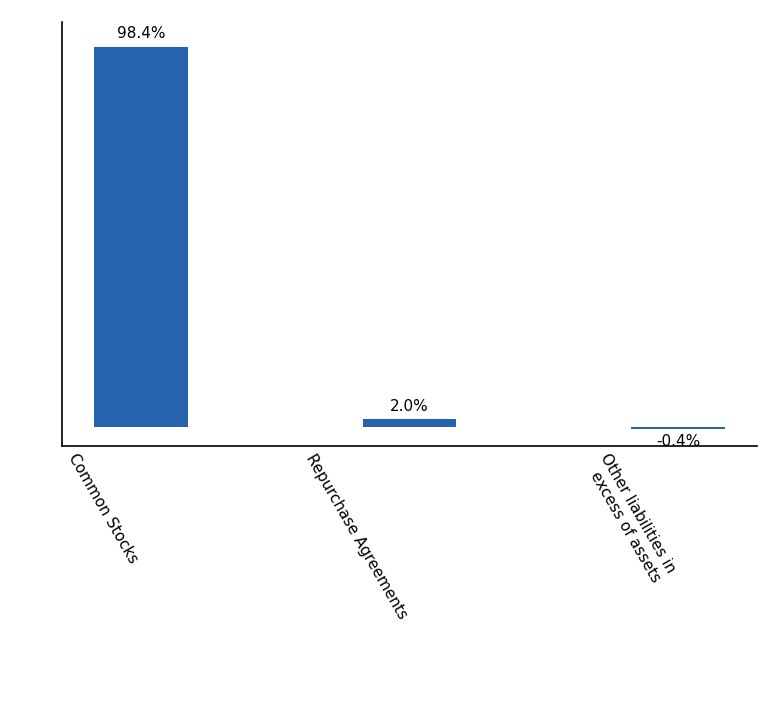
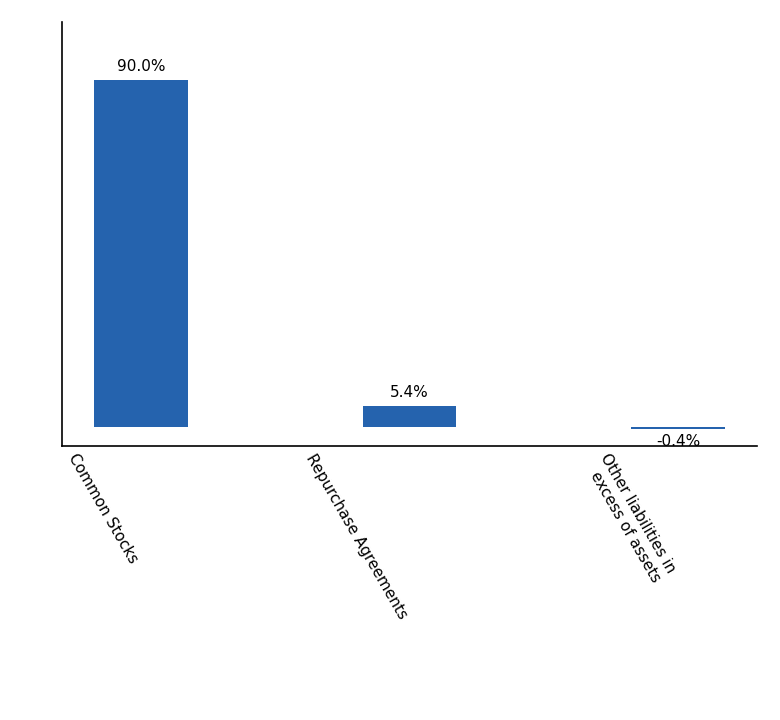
Common Stocks: 98.4% -> 90.0%
Repurchase Agreements: 2.0% -> 5.4%
